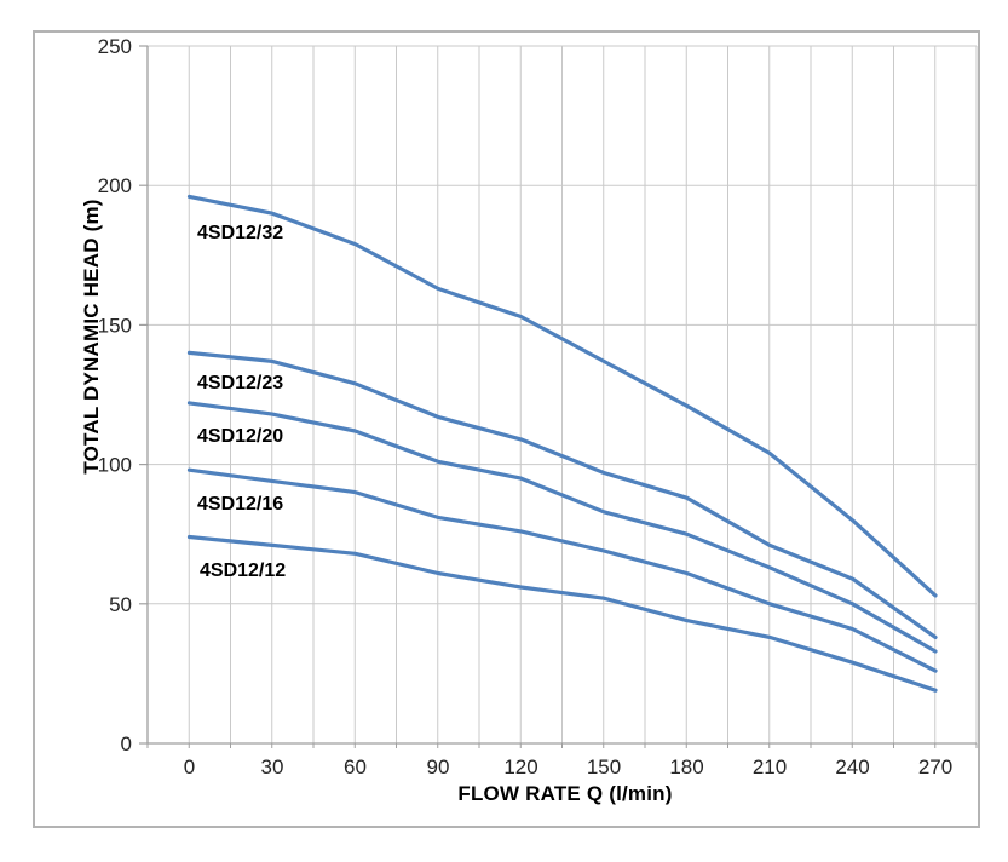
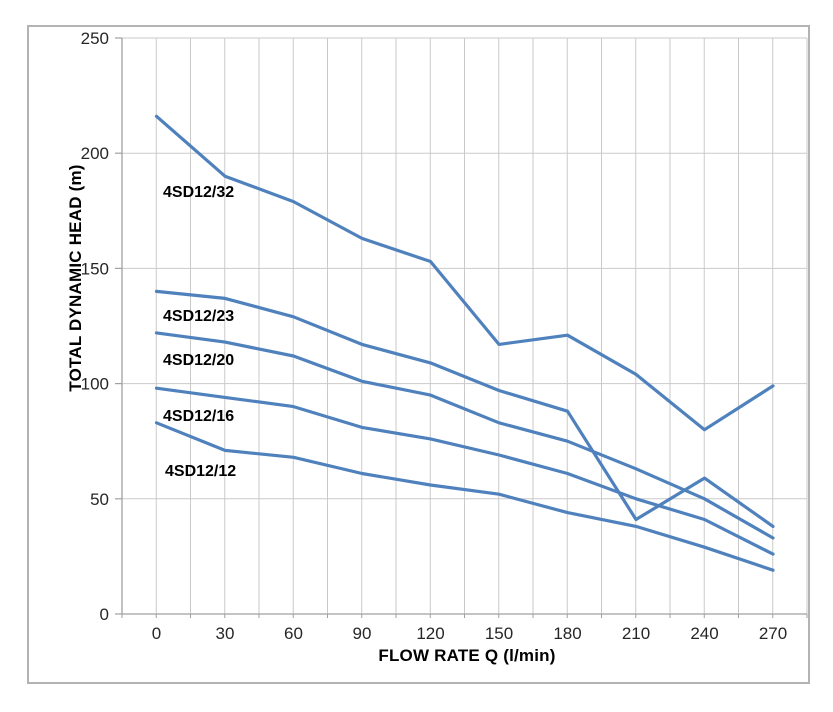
4SD12/32/0: 196 -> 216
4SD12/12/0: 74 -> 83
4SD12/32/150: 137 -> 117
4SD12/23/210: 71 -> 41
4SD12/32/270: 53 -> 99
